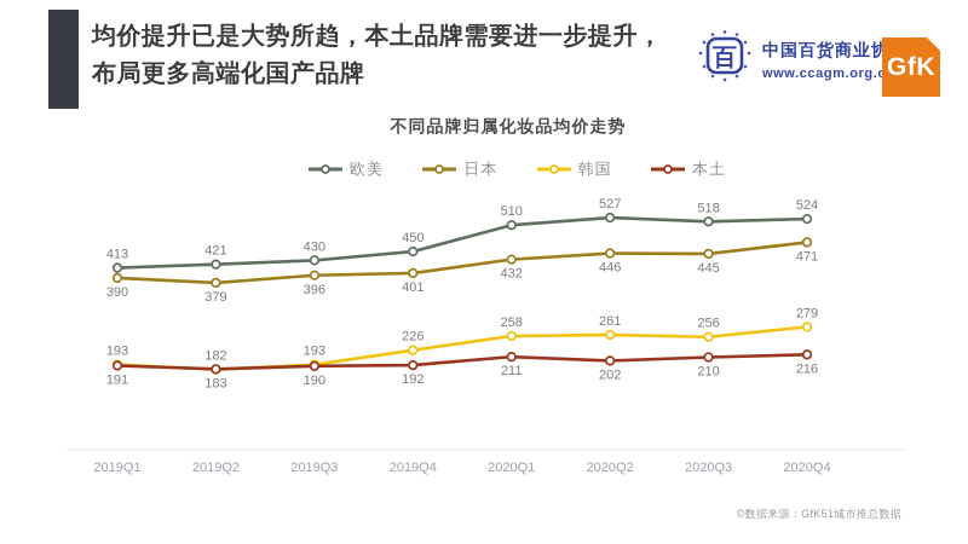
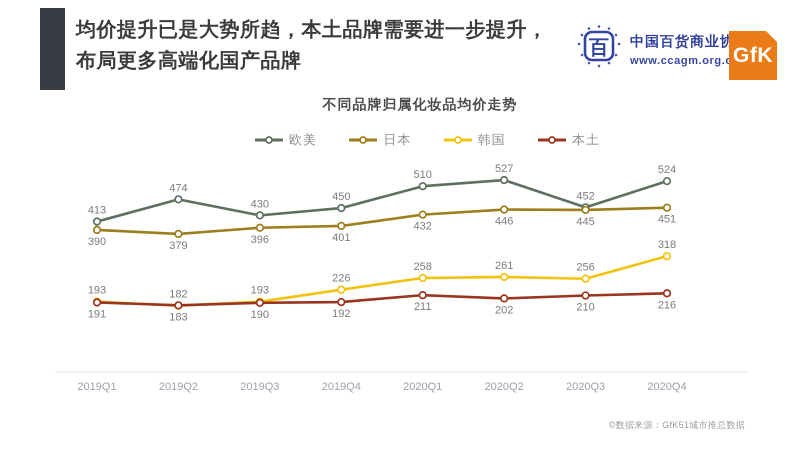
欧美/2019Q2: 421 -> 474
欧美/2020Q3: 518 -> 452
日本/2020Q4: 471 -> 451
韩国/2020Q4: 279 -> 318
